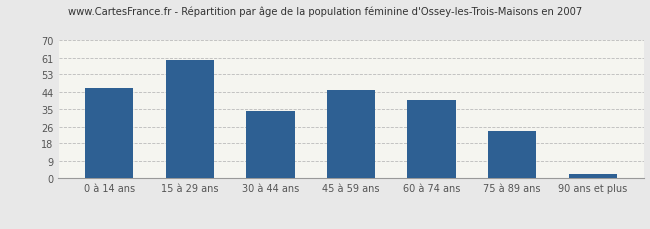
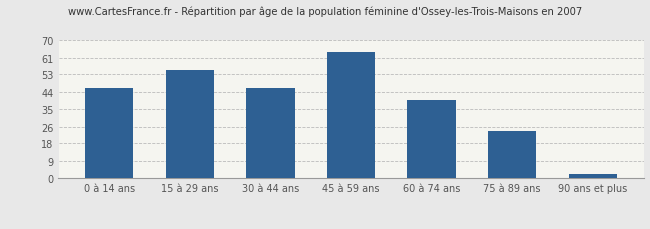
15 à 29 ans: 60 -> 55
30 à 44 ans: 34 -> 46
45 à 59 ans: 45 -> 64
